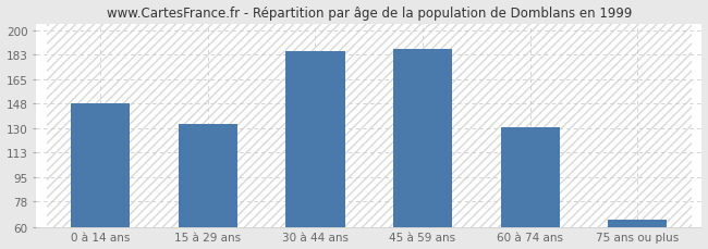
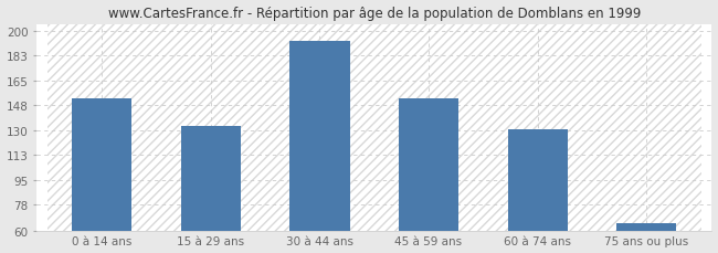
0 à 14 ans: 148 -> 153
30 à 44 ans: 185 -> 193
45 à 59 ans: 187 -> 153
